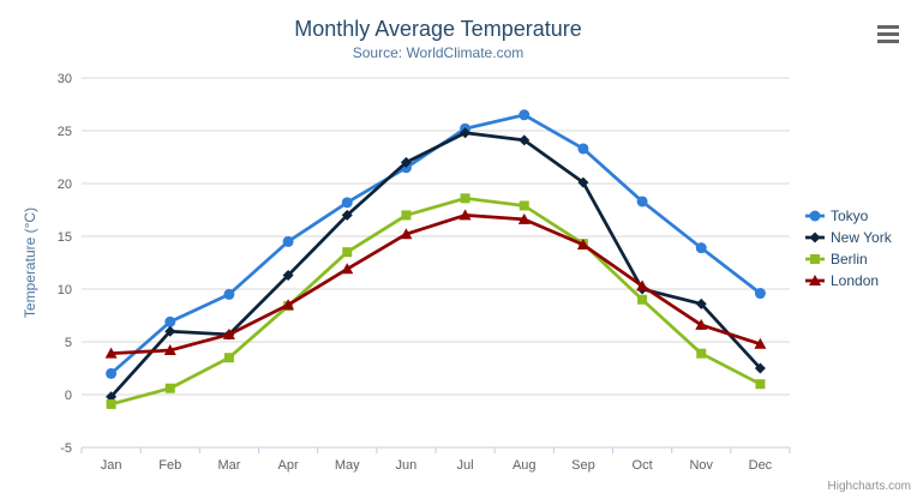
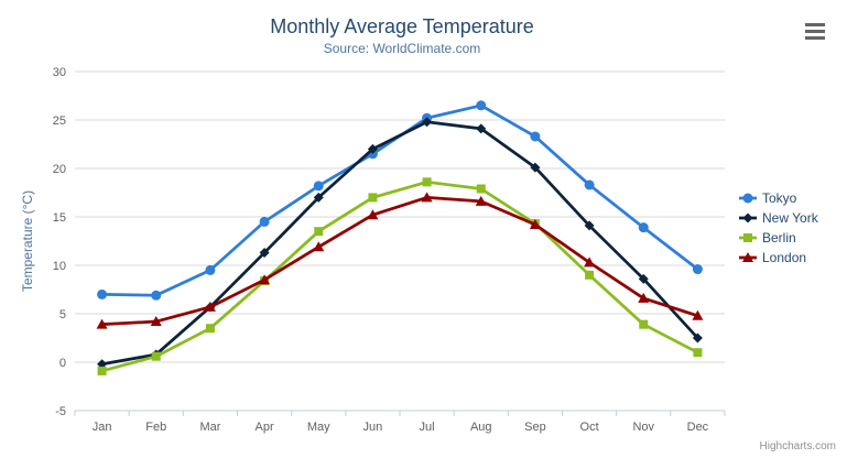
Tokyo/Jan: 2 -> 7
New York/Feb: 6 -> 1
New York/Oct: 10 -> 14
